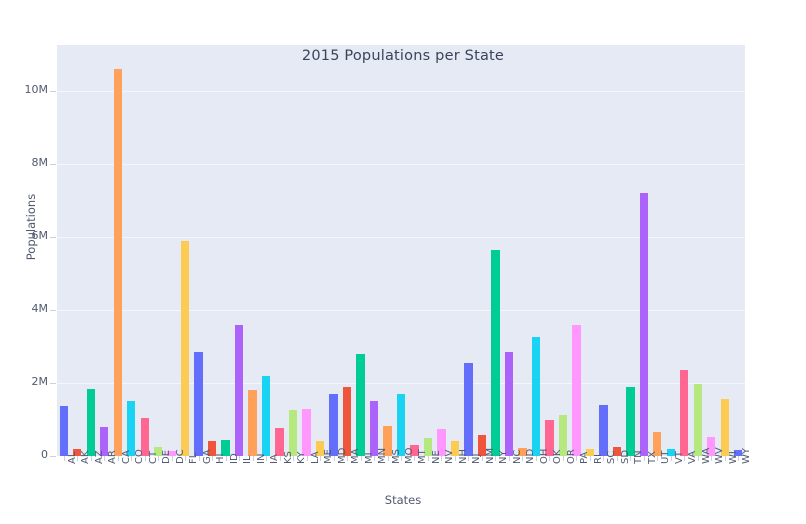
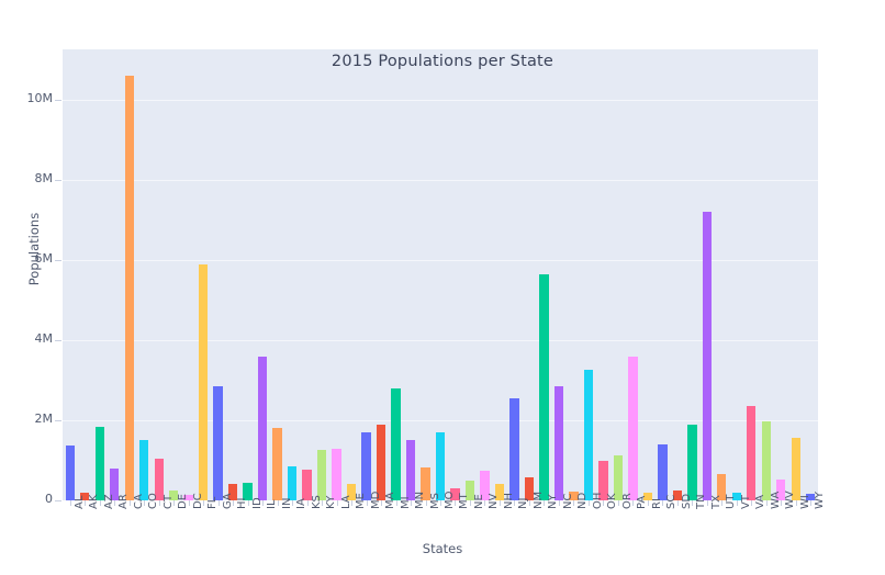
IA: 2.2M -> 0.8M
